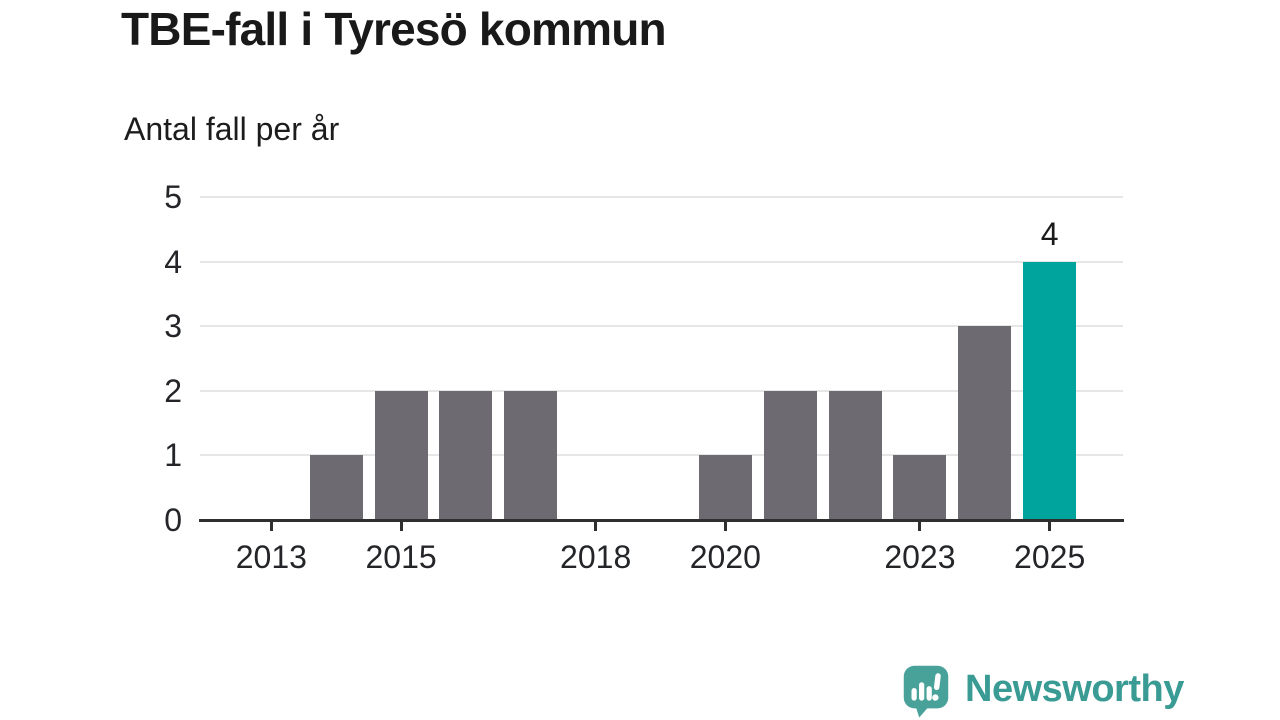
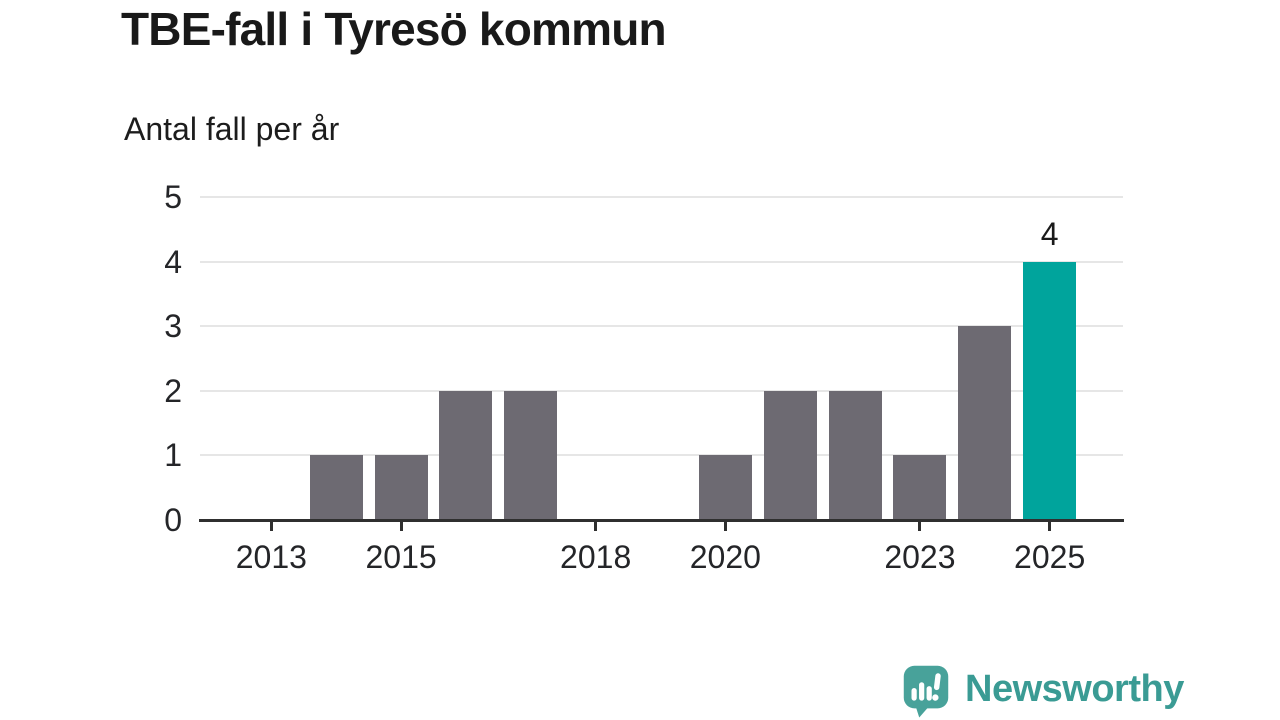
2015: 2 -> 1
